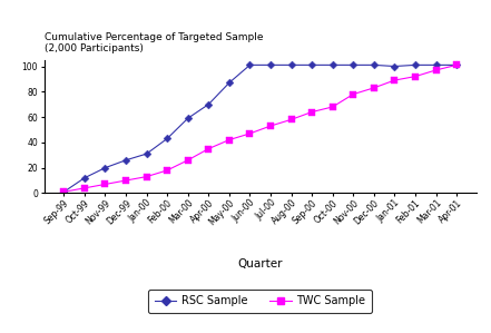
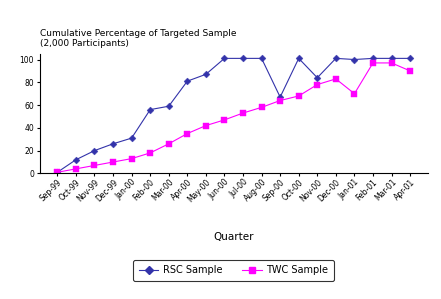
RSC Sample/Feb-00: 43 -> 56
RSC Sample/Apr-00: 70 -> 81
RSC Sample/Sep-00: 101 -> 67
RSC Sample/Nov-00: 101 -> 84
TWC Sample/Jan-01: 89 -> 70
TWC Sample/Feb-01: 92 -> 97
TWC Sample/Apr-01: 101 -> 90
